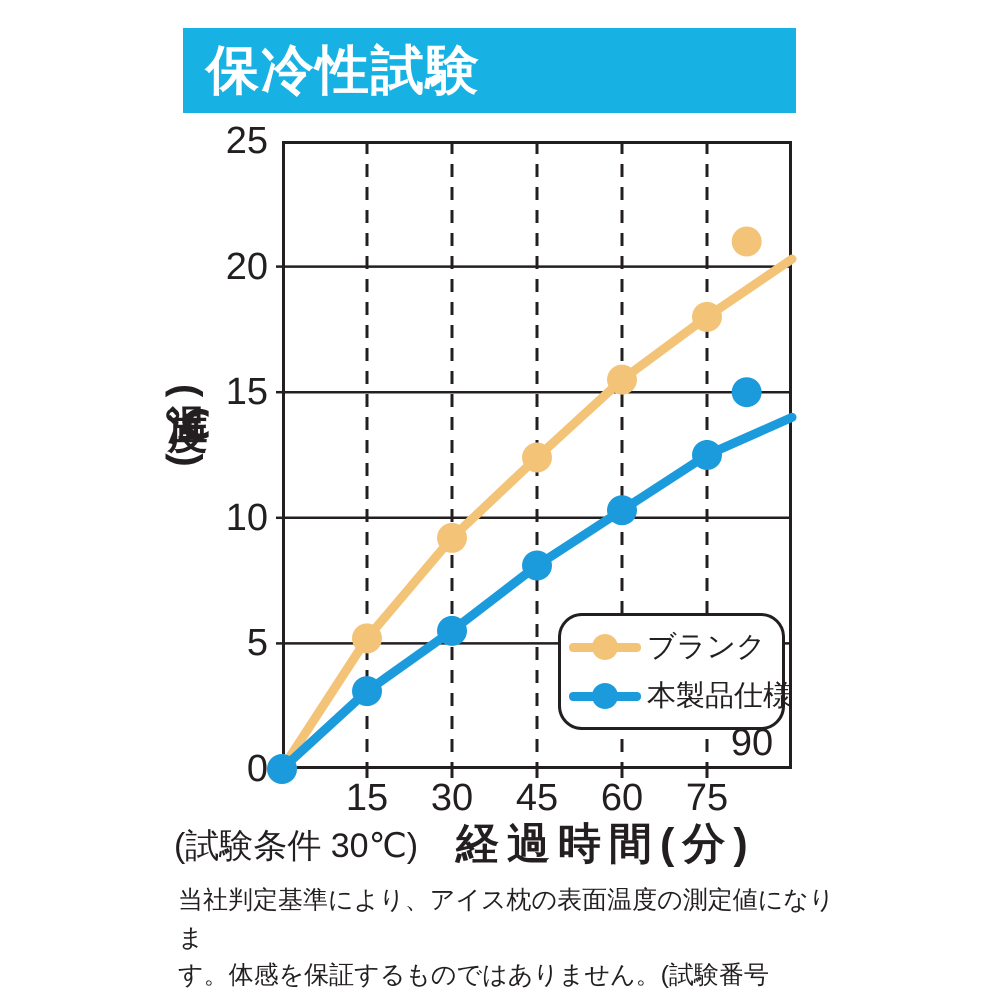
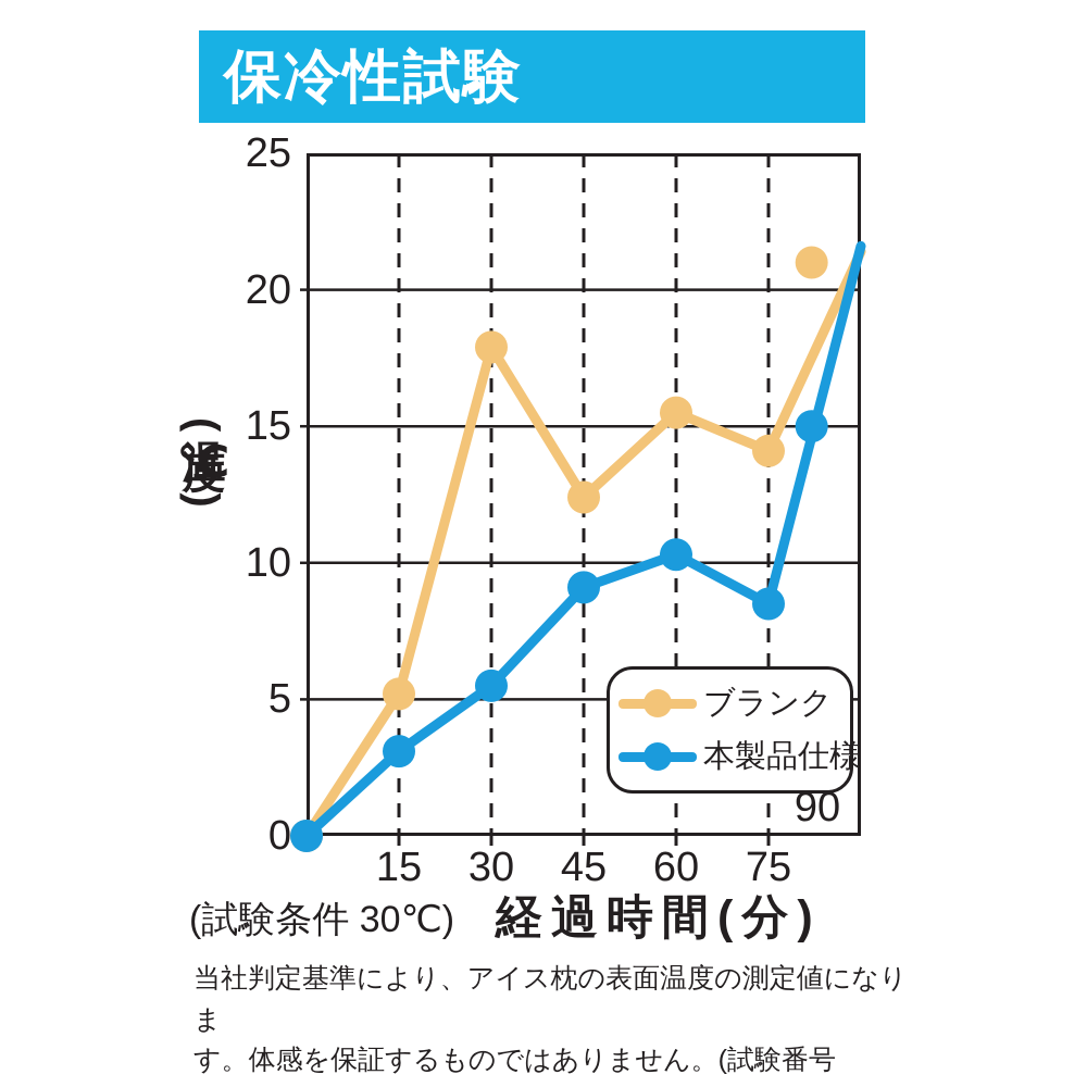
ブランク/30: 9.2 -> 17.9
本製品仕様/45: 8.1 -> 9.1
ブランク/75: 18.0 -> 14.1
本製品仕様/75: 12.5 -> 8.5
ブランク/90: 20.3 -> 21.4
本製品仕様/90: 14.0 -> 21.6
